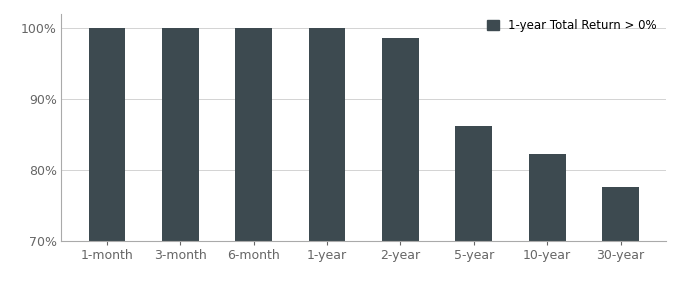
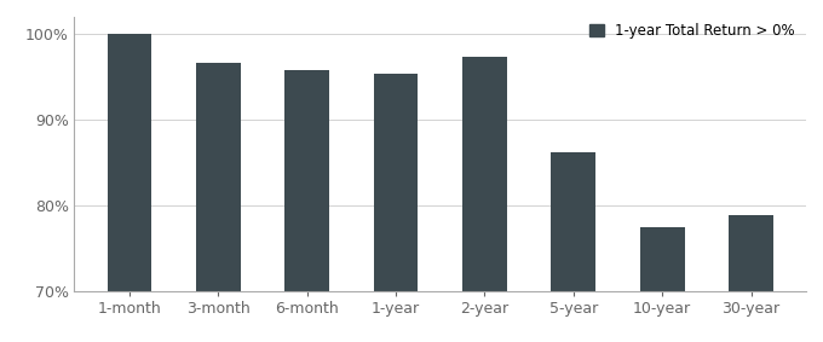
3-month: 100.0% -> 96.6%
6-month: 100.0% -> 95.8%
1-year: 100.0% -> 95.4%
2-year: 98.6% -> 97.4%
10-year: 82.2% -> 77.4%
30-year: 77.5% -> 78.8%
